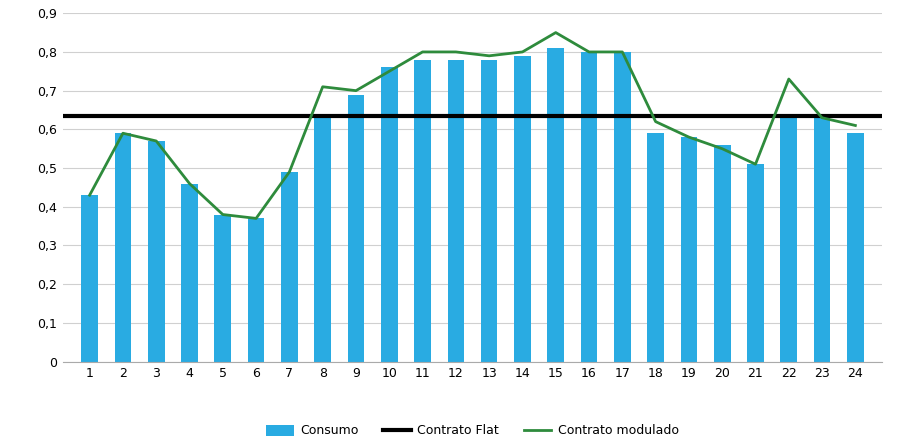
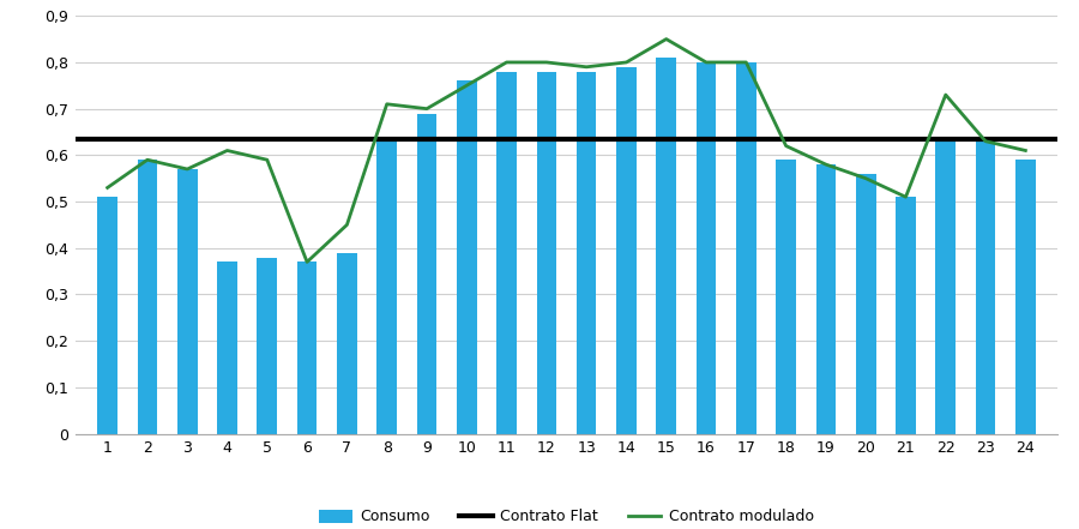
Consumo/1: 0,43 -> 0,51
Contrato modulado/1: 0,43 -> 0,53
Consumo/4: 0,46 -> 0,37
Contrato modulado/4: 0,46 -> 0,61
Contrato modulado/5: 0,38 -> 0,59
Consumo/7: 0,49 -> 0,39
Contrato modulado/7: 0,49 -> 0,45
